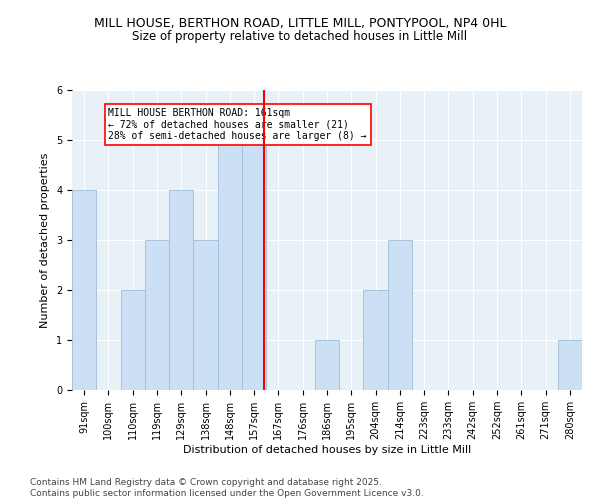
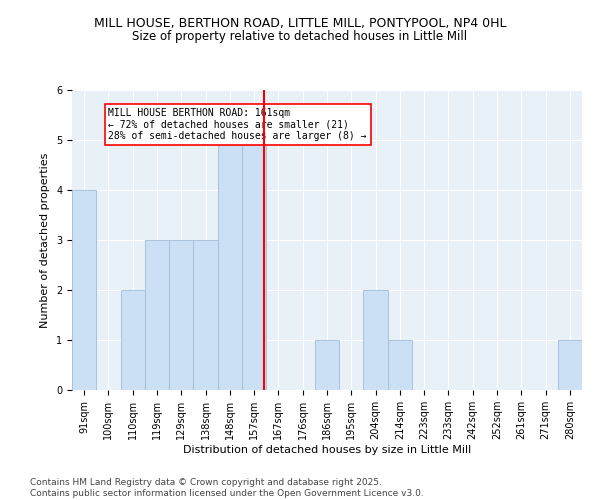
129sqm: 4 -> 3
214sqm: 3 -> 1
